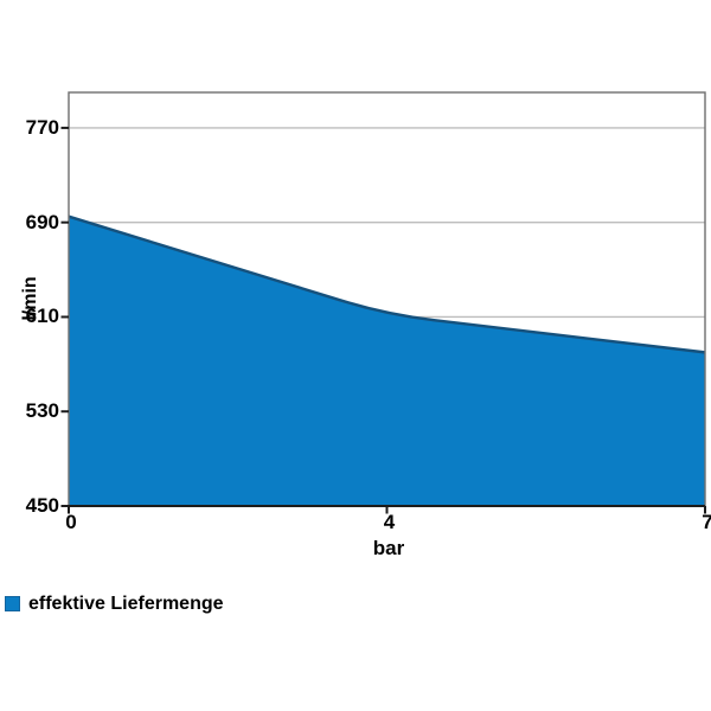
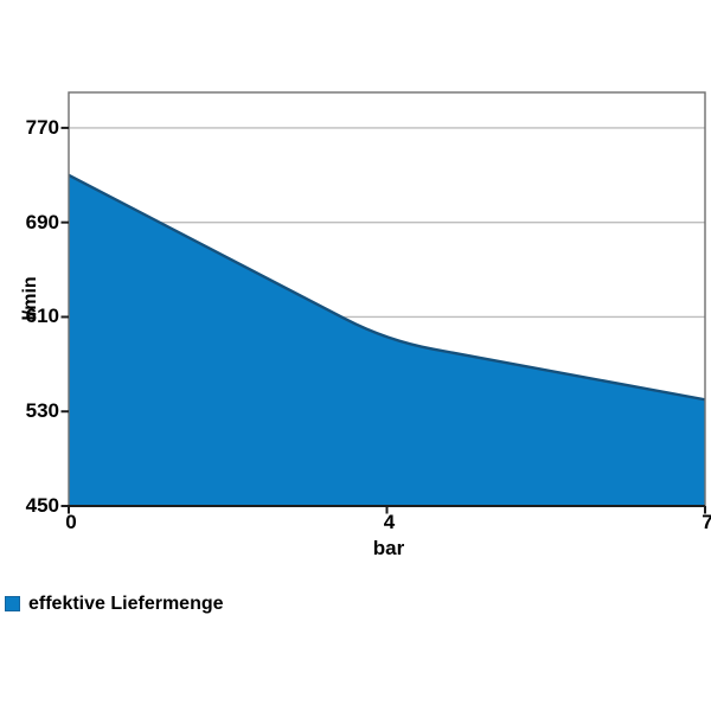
0: 700 -> 730
4: 610 -> 590
7: 580 -> 540
